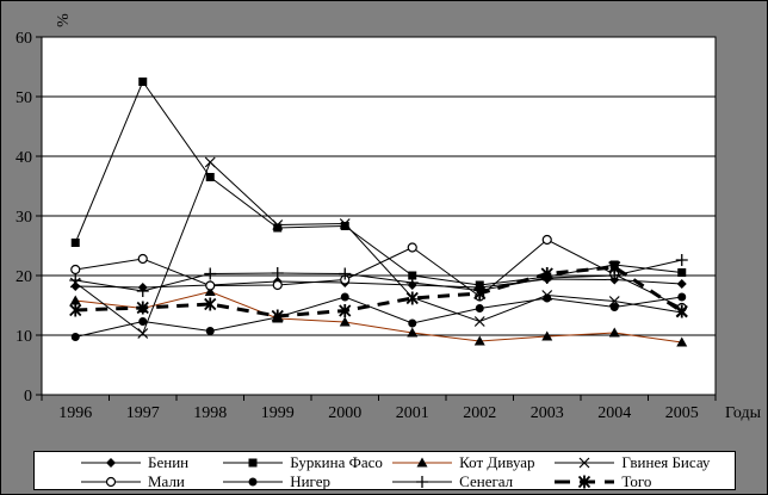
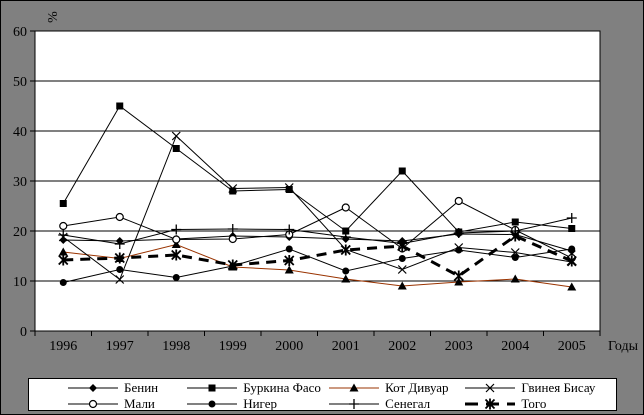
Буркина Фасо/1997: 52 -> 45
Буркина Фасо/2002: 18 -> 32
Того/2003: 20 -> 11
Того/2004: 21 -> 19
Бенин/2005: 19 -> 16
